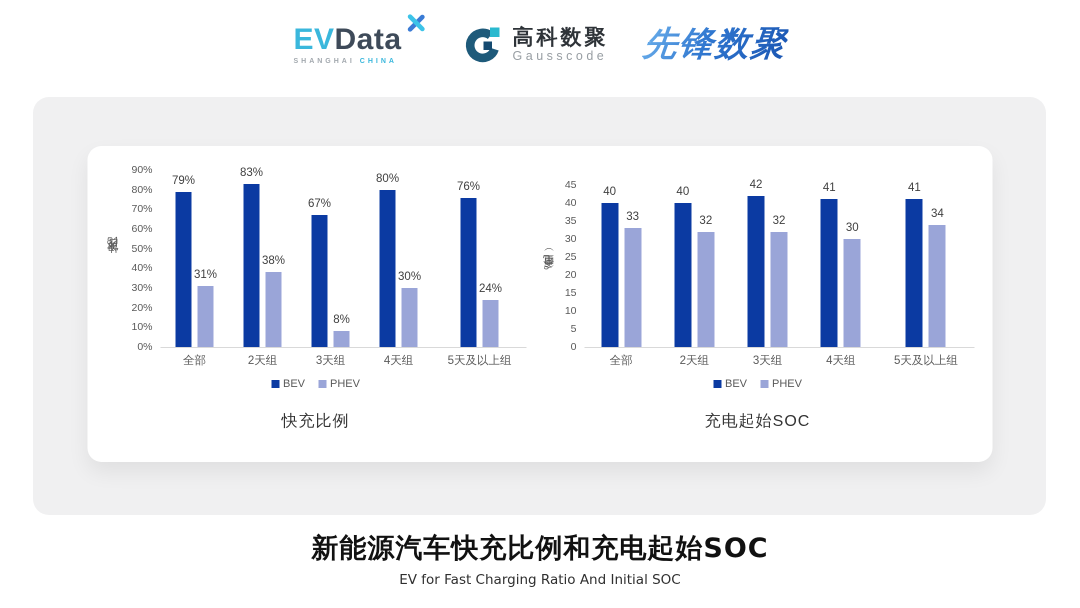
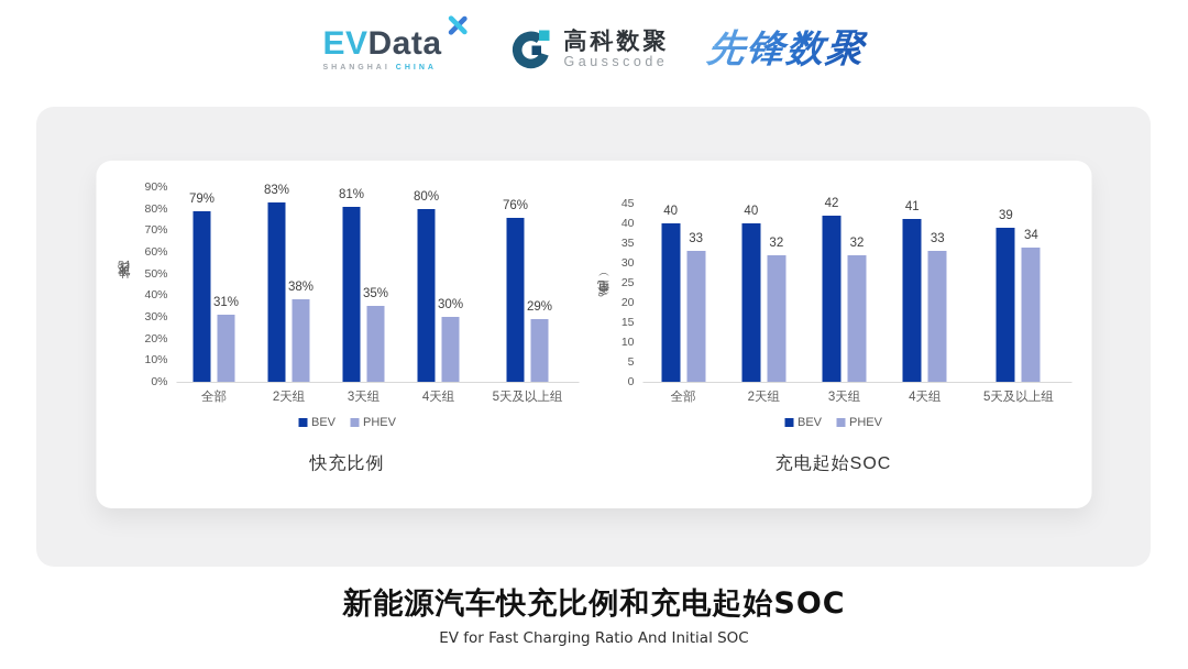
快充比例/BEV/3天组: 67% -> 81%
快充比例/PHEV/3天组: 8% -> 35%
快充比例/PHEV/5天及以上组: 24% -> 29%
充电起始SOC/PHEV/4天组: 30 -> 33
充电起始SOC/BEV/5天及以上组: 41 -> 39
